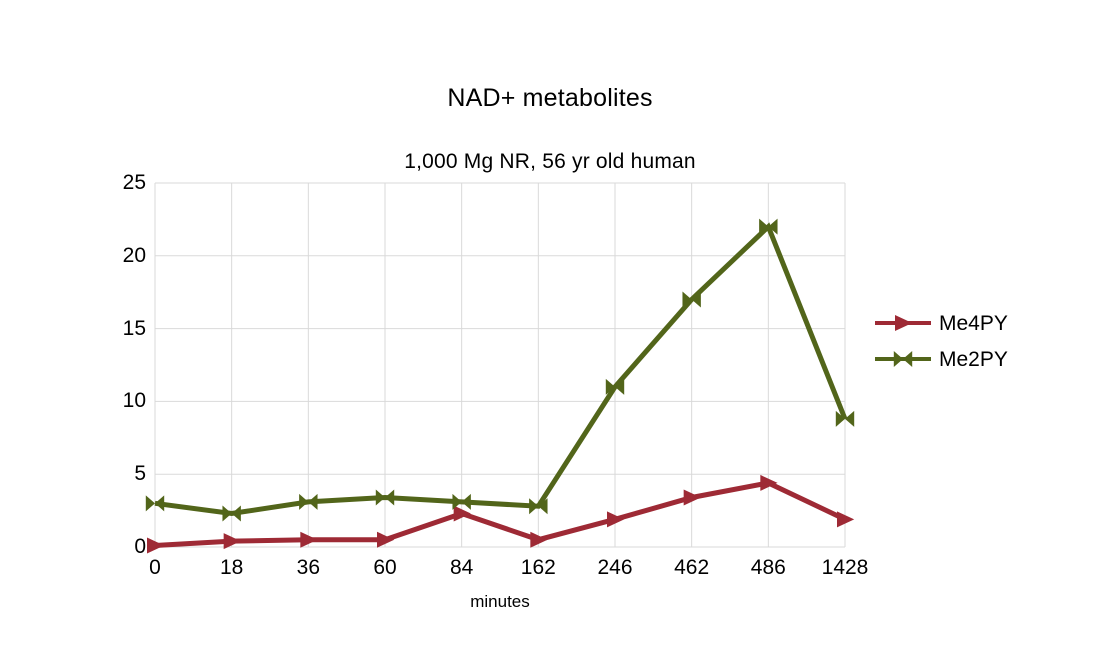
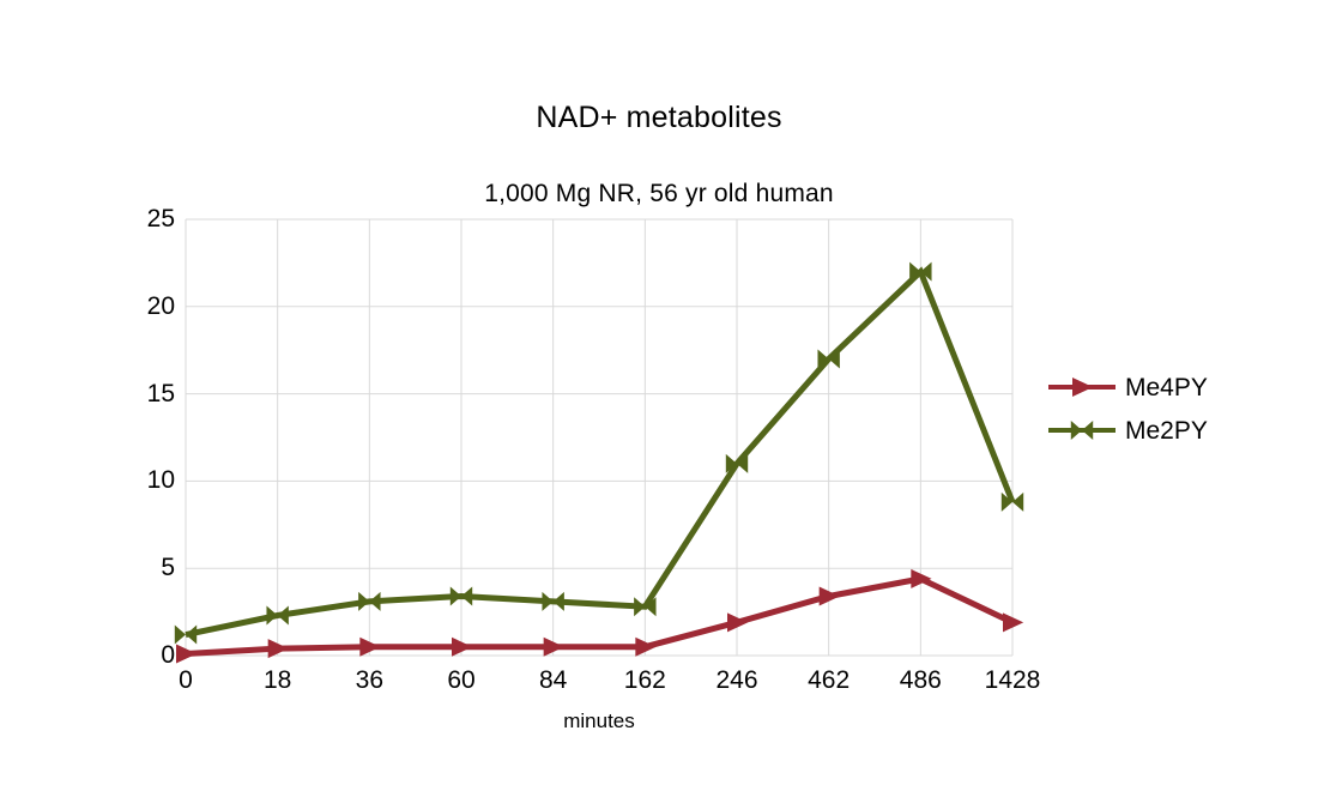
Me2PY/0: 3.0 -> 1.2
Me4PY/84: 2.3 -> 0.5
